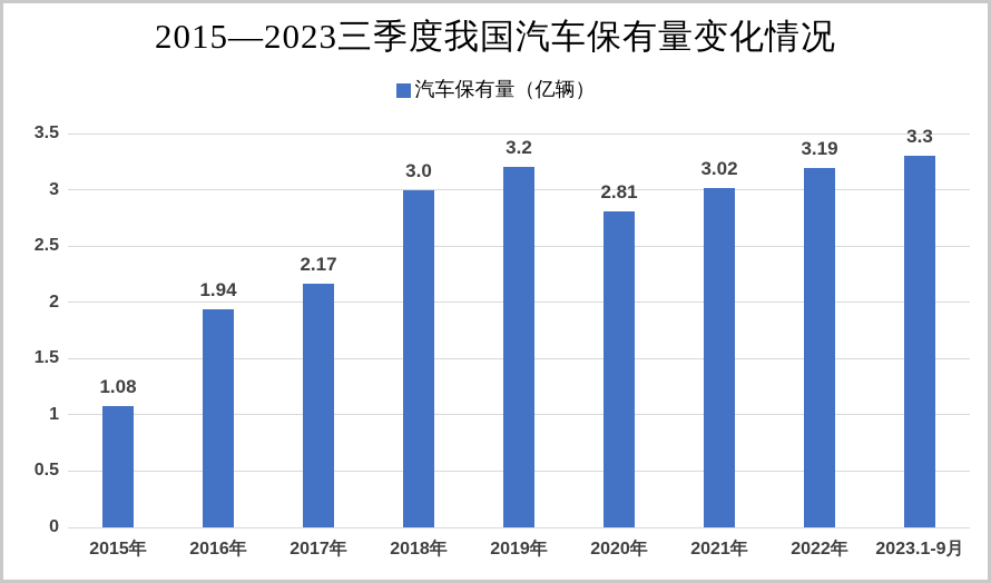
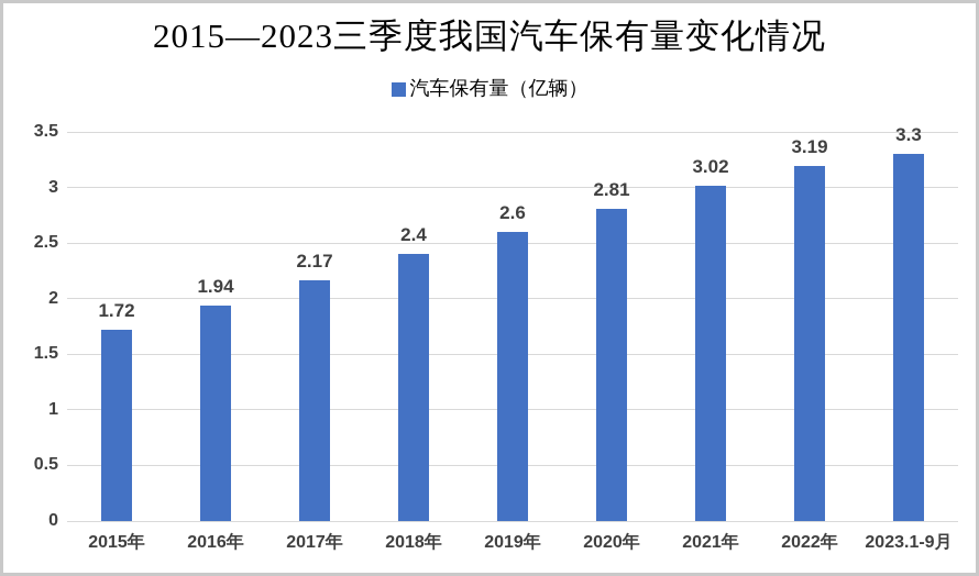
2015年: 1.08 -> 1.72
2018年: 3.0 -> 2.4
2019年: 3.2 -> 2.6
